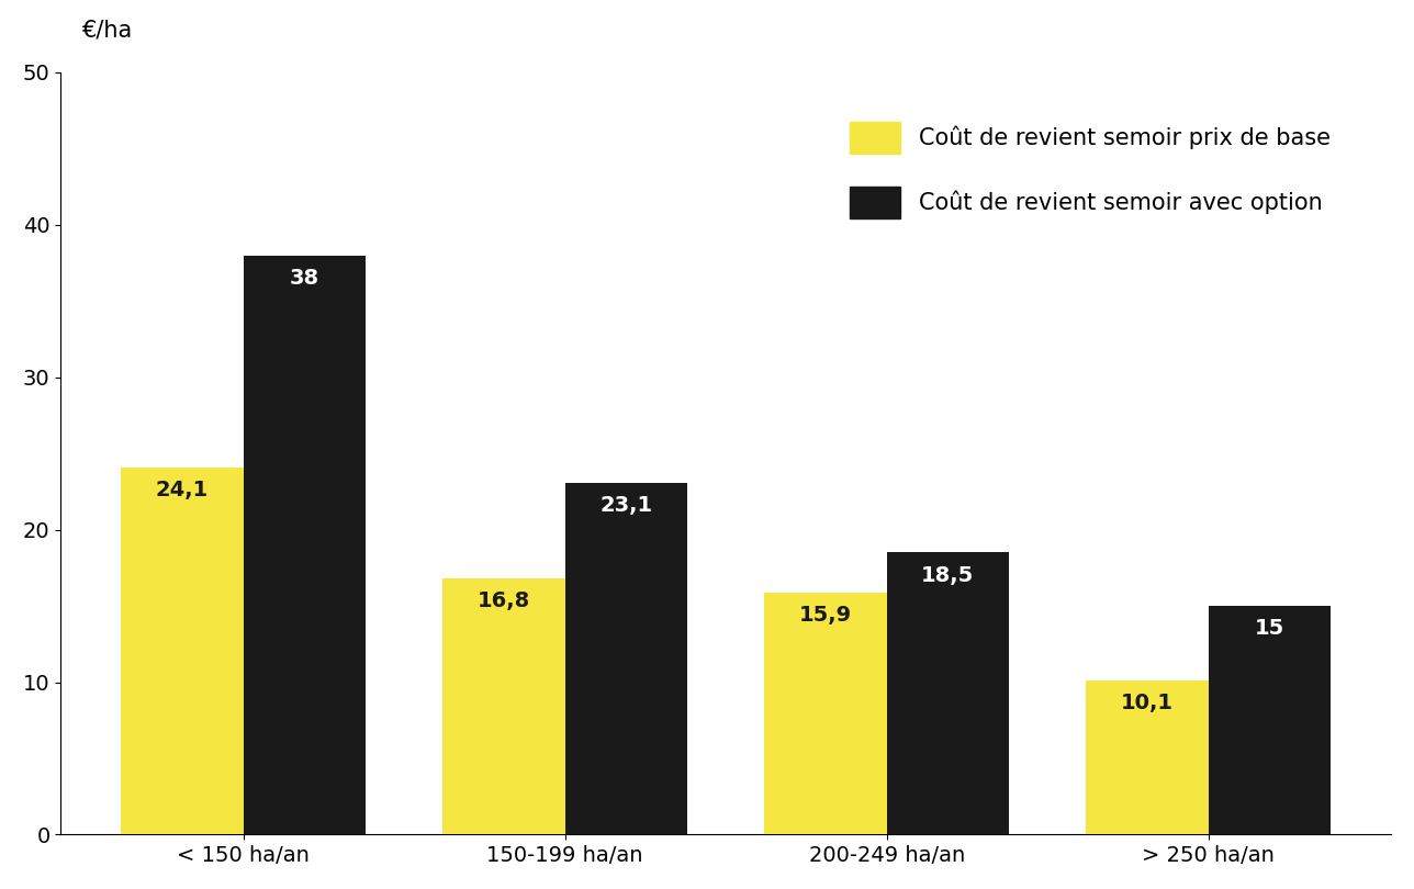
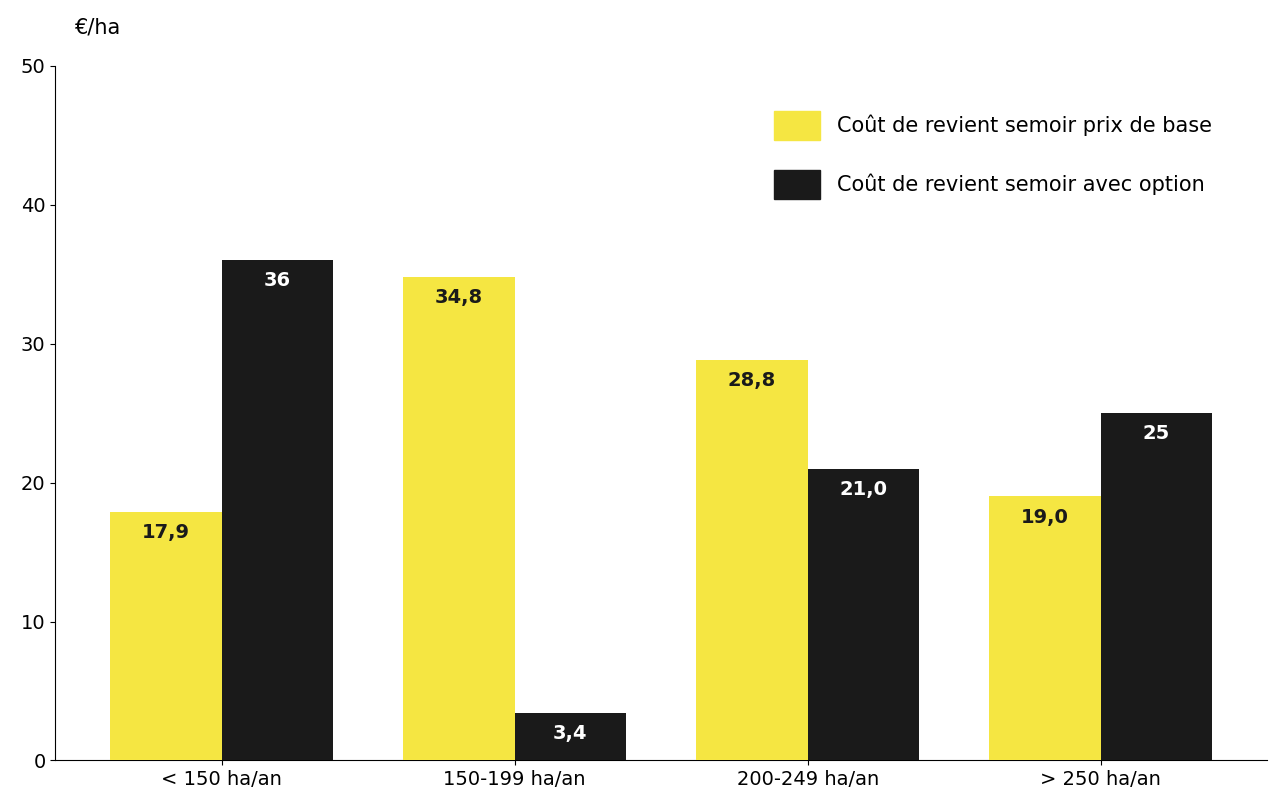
Coût de revient semoir prix de base/< 150 ha/an: 24,1 -> 17,9
Coût de revient semoir avec option/< 150 ha/an: 38 -> 36
Coût de revient semoir prix de base/150-199 ha/an: 16,8 -> 34,8
Coût de revient semoir avec option/150-199 ha/an: 23,1 -> 3,4
Coût de revient semoir prix de base/200-249 ha/an: 15,9 -> 28,8
Coût de revient semoir avec option/200-249 ha/an: 18,5 -> 21,0
Coût de revient semoir prix de base/> 250 ha/an: 10,1 -> 19,0
Coût de revient semoir avec option/> 250 ha/an: 15 -> 25
